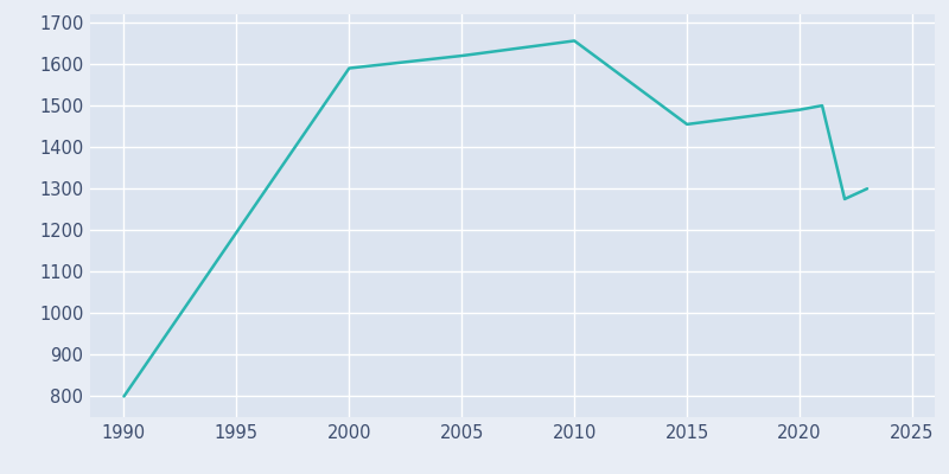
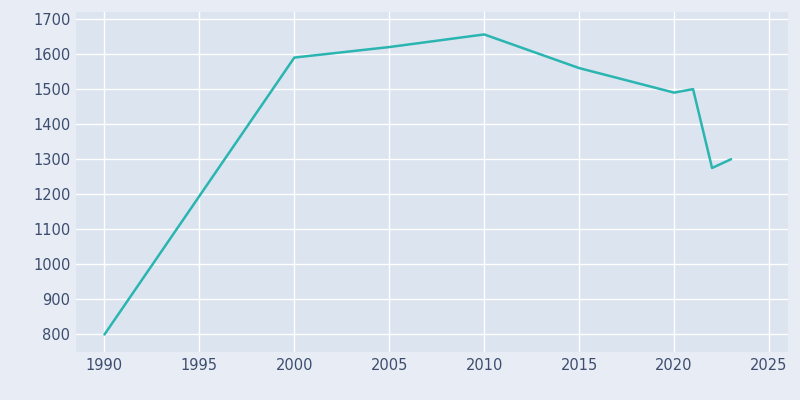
2015: 1455 -> 1560
